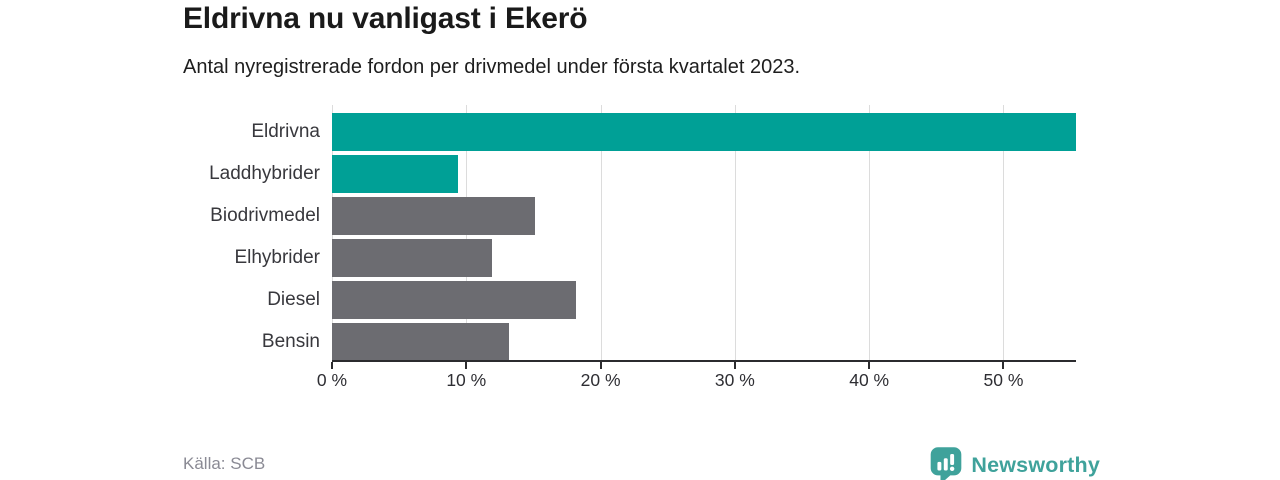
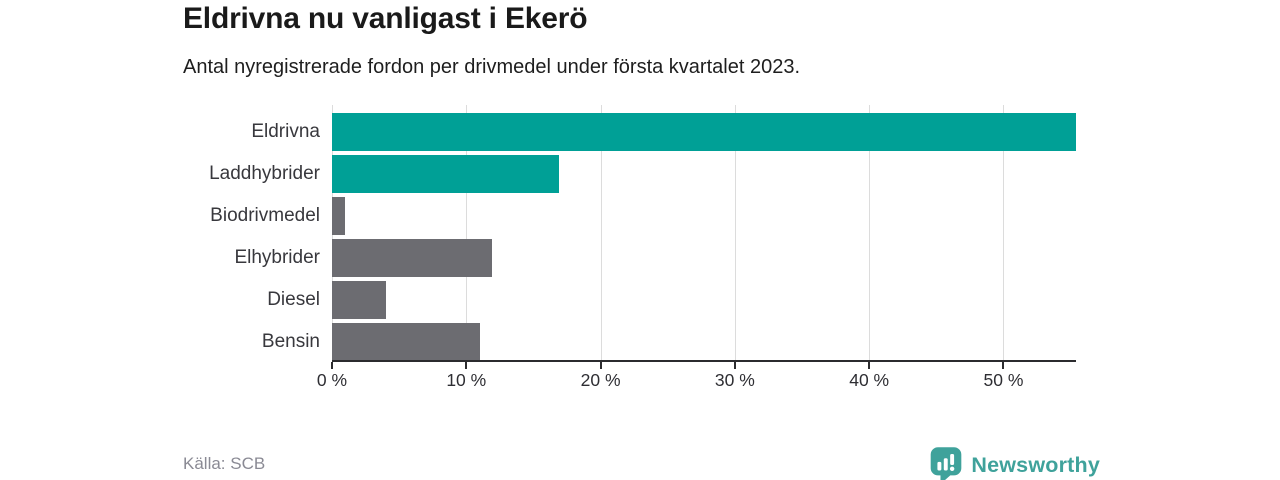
Laddhybrider: 9.4% -> 16.9%
Biodrivmedel: 15.1% -> 1.0%
Diesel: 18.2% -> 4.0%
Bensin: 13.2% -> 11.0%
